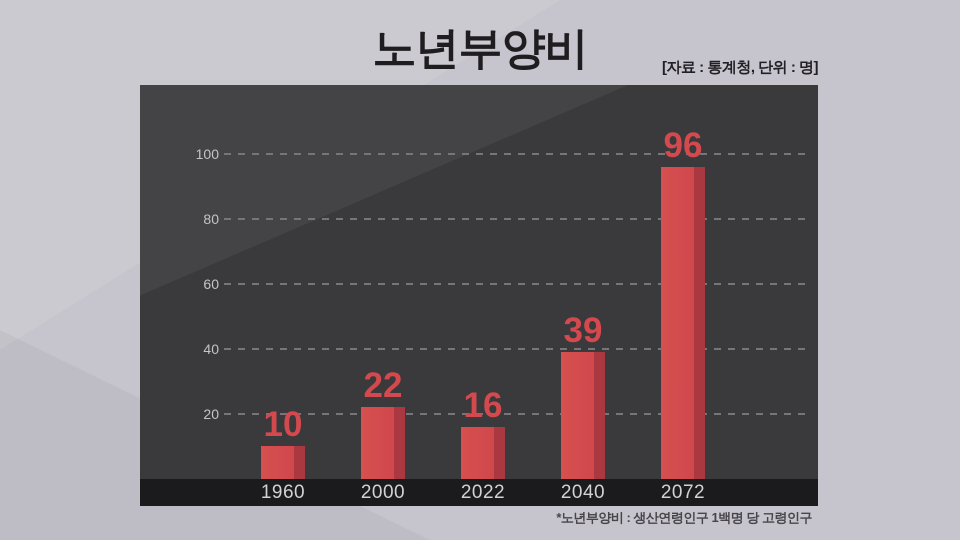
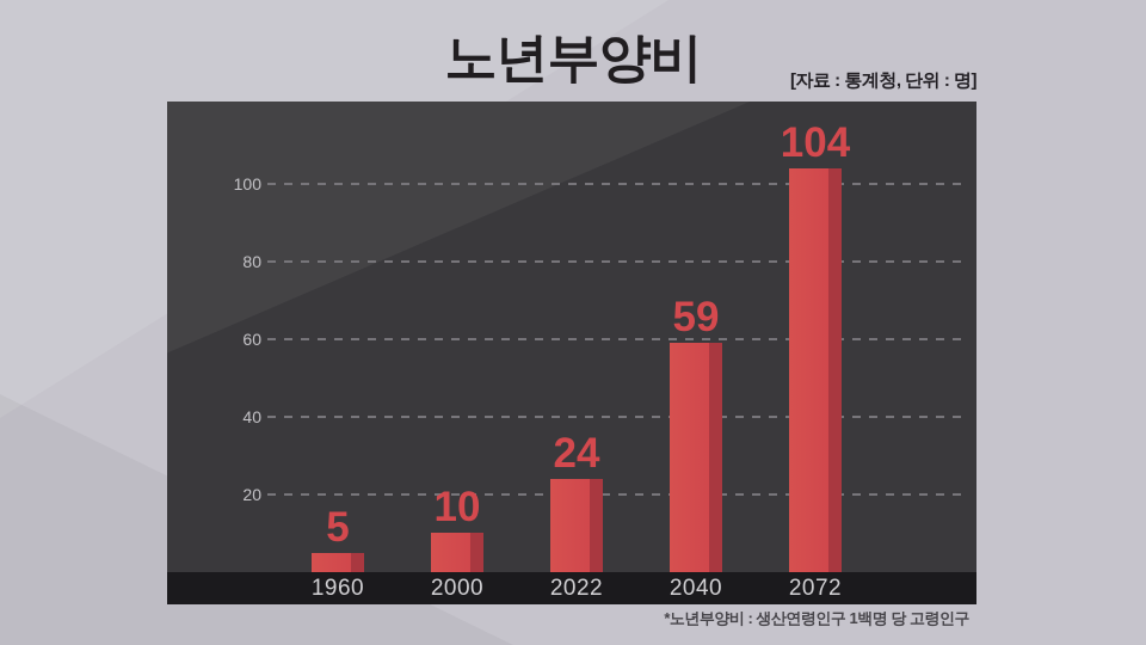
1960: 10 -> 5
2000: 22 -> 10
2022: 16 -> 24
2040: 39 -> 59
2072: 96 -> 104
